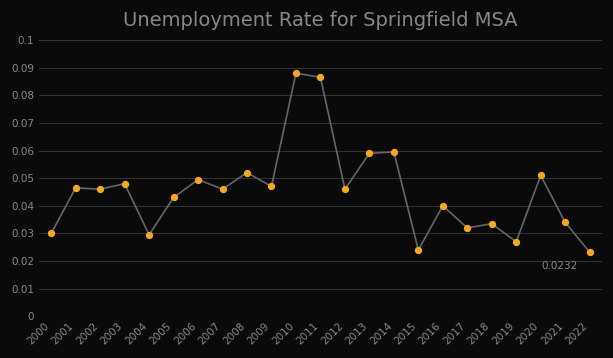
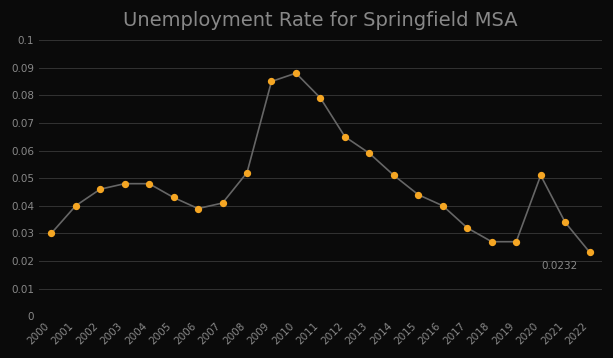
2001: 0.0465 -> 0.0400
2004: 0.0295 -> 0.0480
2006: 0.0495 -> 0.0390
2007: 0.0460 -> 0.0410
2009: 0.0470 -> 0.0850
2011: 0.0865 -> 0.0790
2012: 0.0460 -> 0.0650
2014: 0.0595 -> 0.0510
2015: 0.0240 -> 0.0440
2018: 0.0335 -> 0.0270
